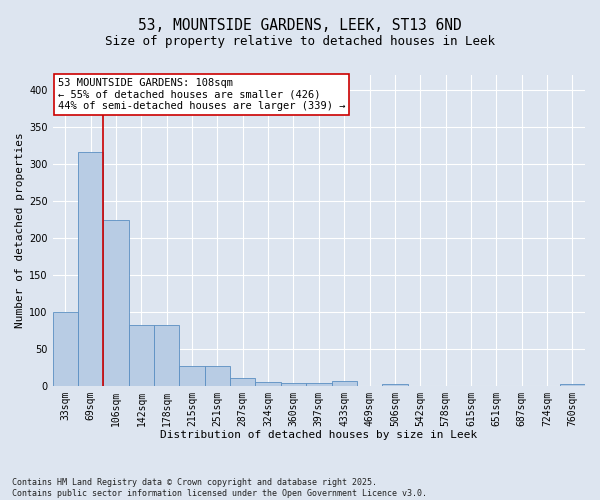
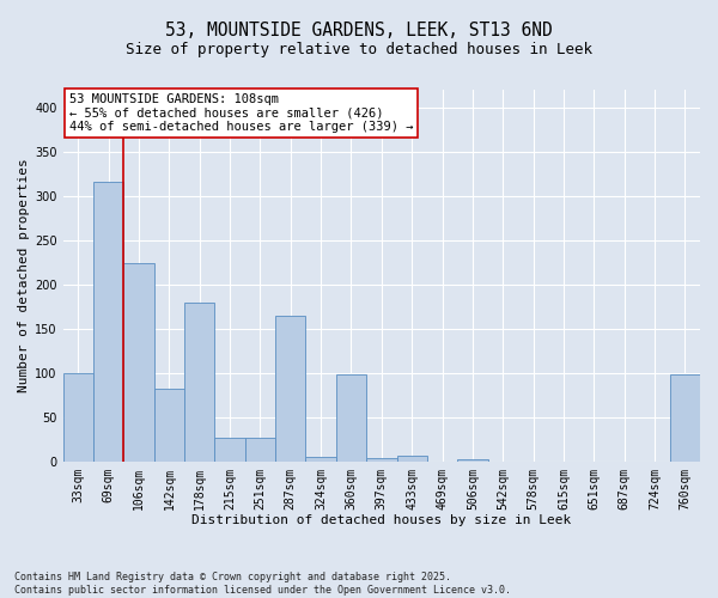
178sqm: 82 -> 180
287sqm: 11 -> 164
360sqm: 4 -> 98
760sqm: 2 -> 98
